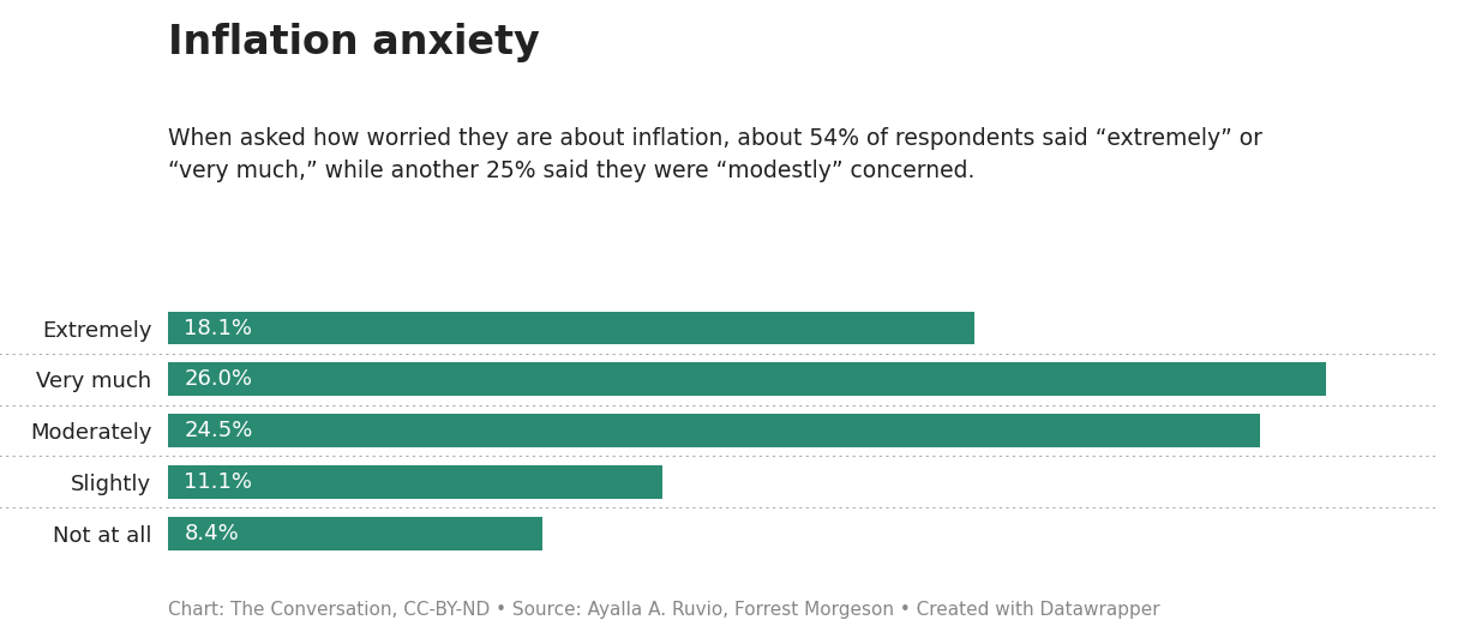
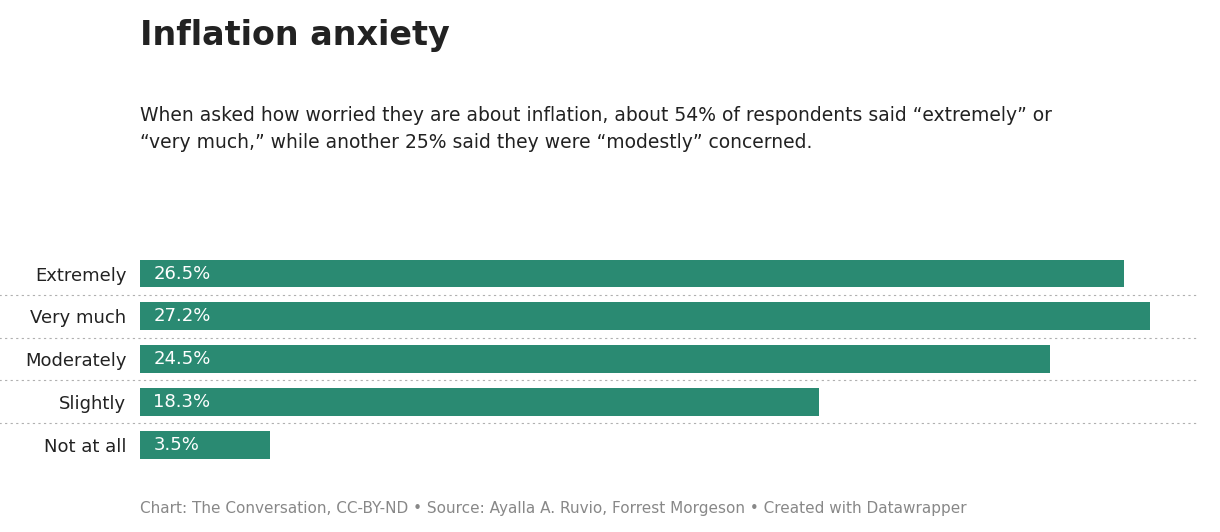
Extremely: 18.1% -> 26.5%
Very much: 26.0% -> 27.2%
Slightly: 11.1% -> 18.3%
Not at all: 8.4% -> 3.5%
